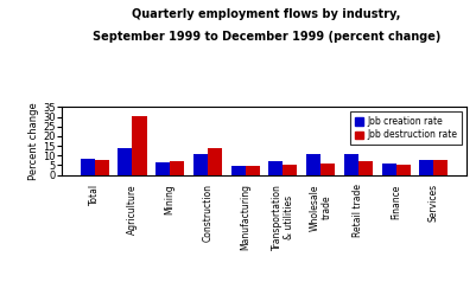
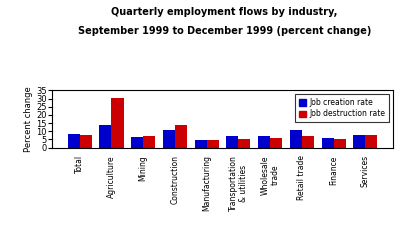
Job creation rate/Wholesale trade: 11 -> 7
